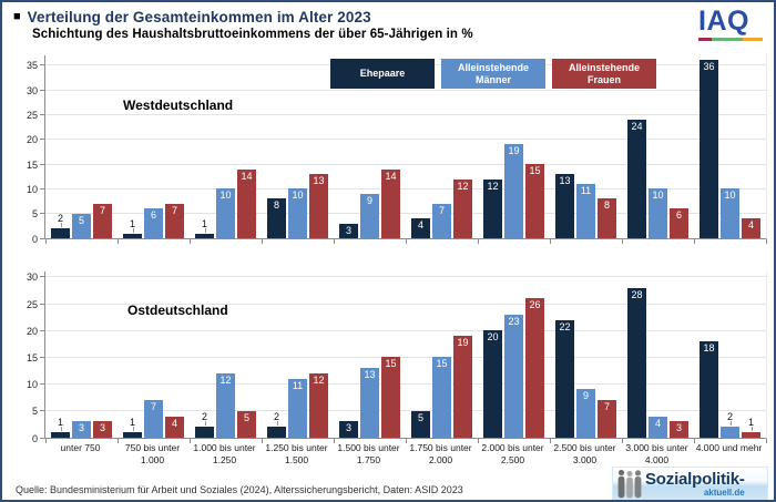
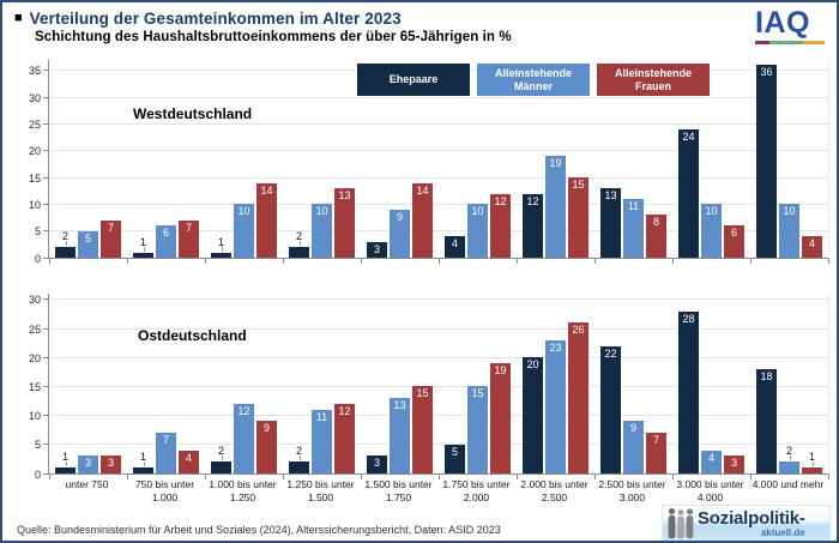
Westdeutschland/Ehepaare/1.250 bis unter 1.500: 8 -> 2
Westdeutschland/Alleinstehende Männer/1.750 bis unter 2.000: 7 -> 10
Ostdeutschland/Alleinstehende Frauen/1.000 bis unter 1.250: 5 -> 9
